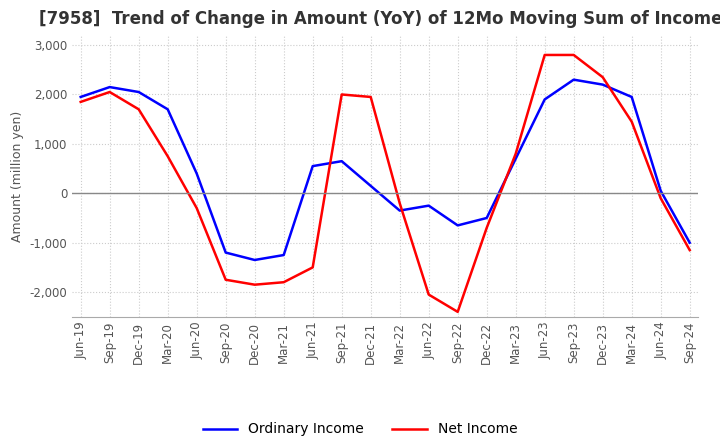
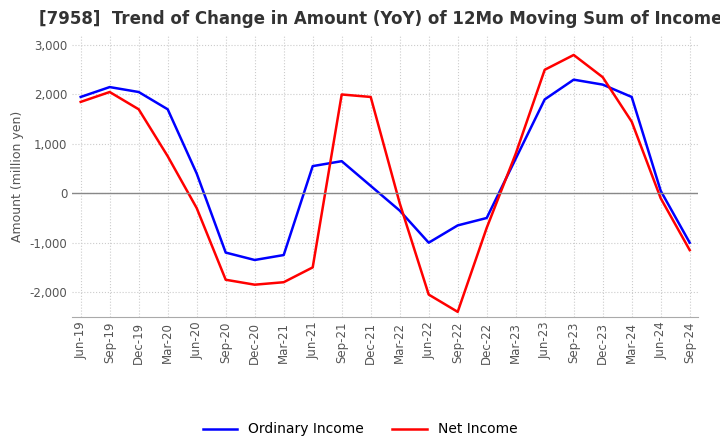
Ordinary Income/Jun-22: -250 -> -1,000
Net Income/Jun-23: 2,800 -> 2,500
